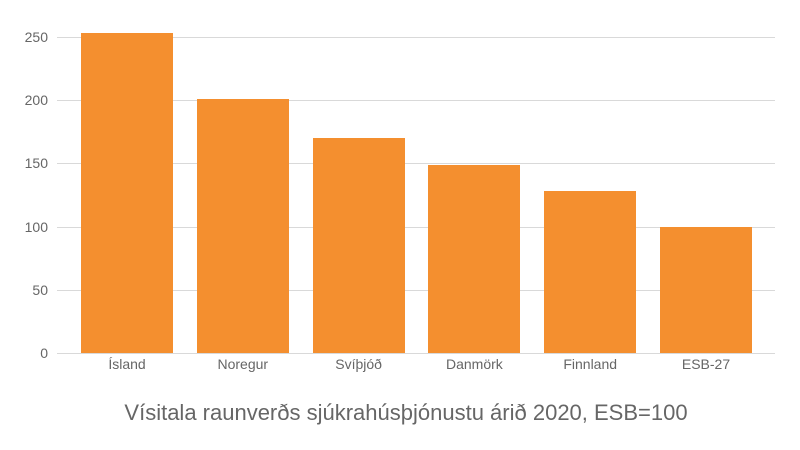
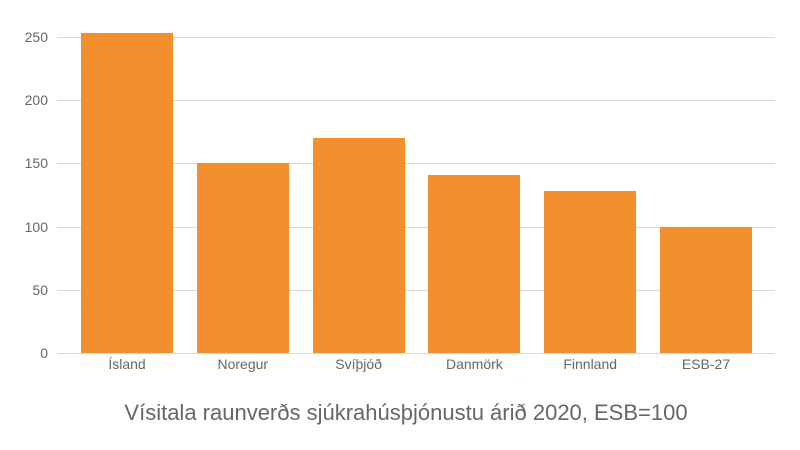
Noregur: 201 -> 150
Danmörk: 149 -> 141
